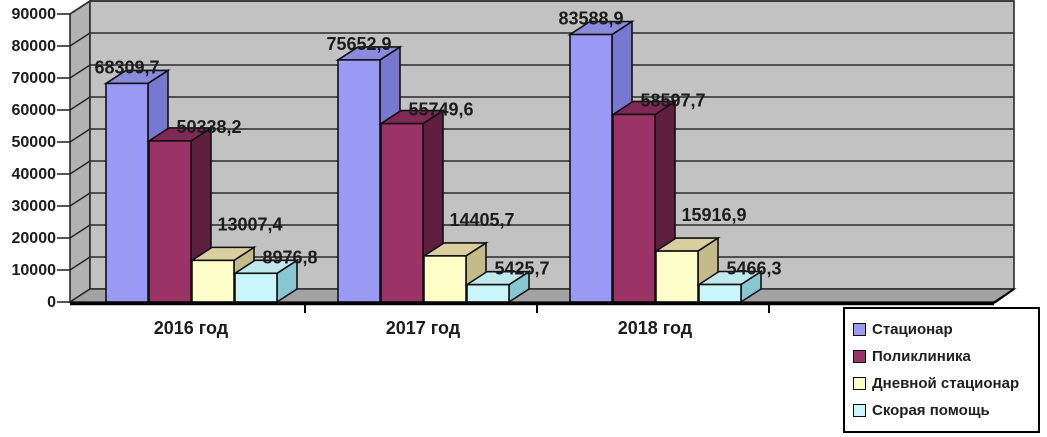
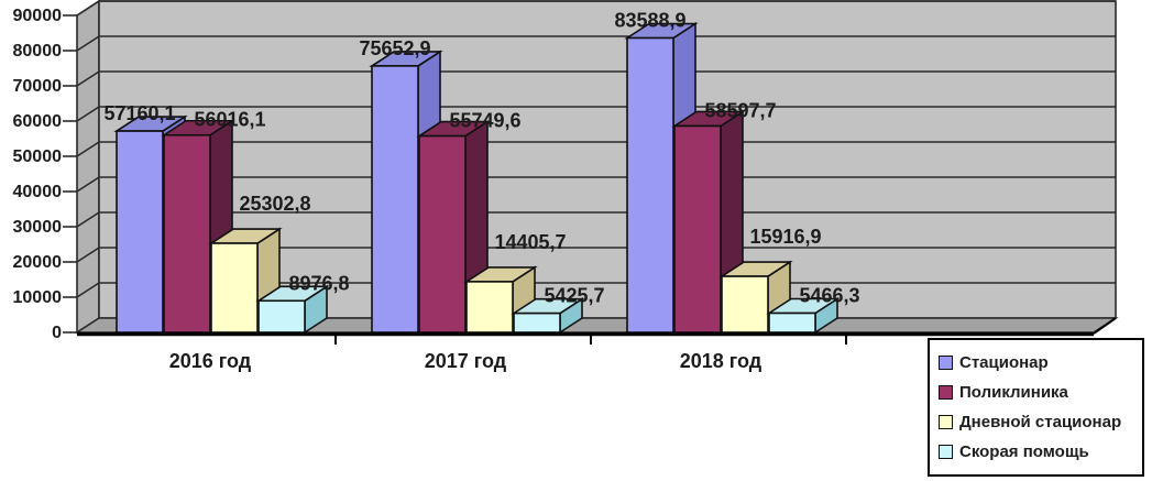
Стационар/2016 год: 68309,7 -> 57160,1
Поликлиника/2016 год: 50338,2 -> 56016,1
Дневной стационар/2016 год: 13007,4 -> 25302,8
